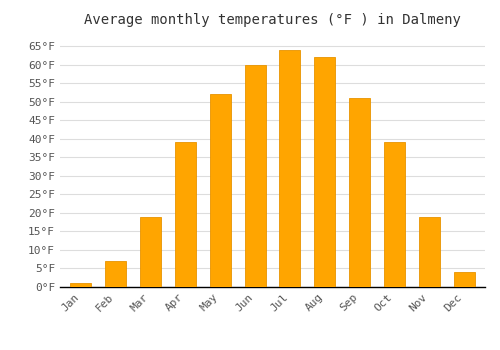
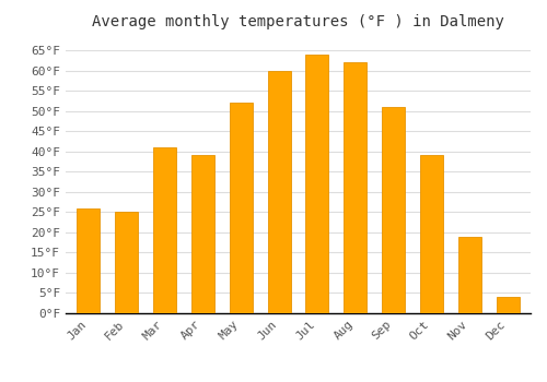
Jan: 1°F -> 26°F
Feb: 7°F -> 25°F
Mar: 19°F -> 41°F
